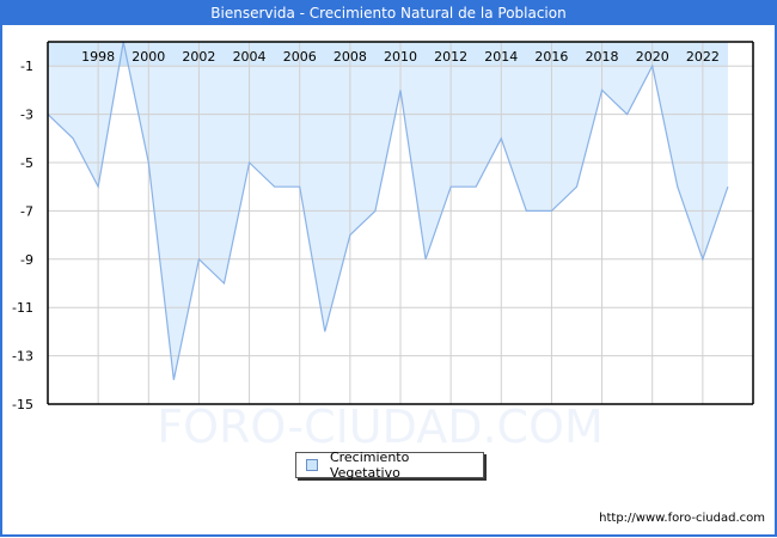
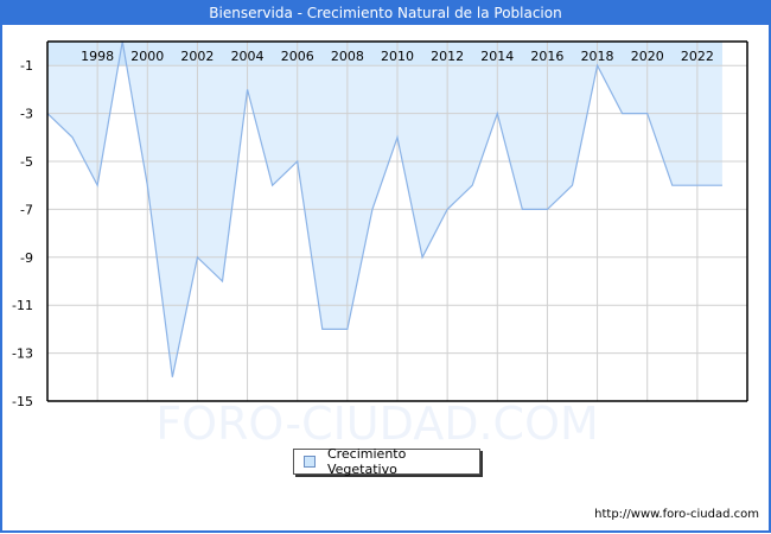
2000: -5 -> -6
2004: -5 -> -2
2006: -6 -> -5
2008: -8 -> -12
2010: -2 -> -4
2012: -6 -> -7
2014: -4 -> -3
2018: -2 -> -1
2020: -1 -> -3
2022: -9 -> -6
